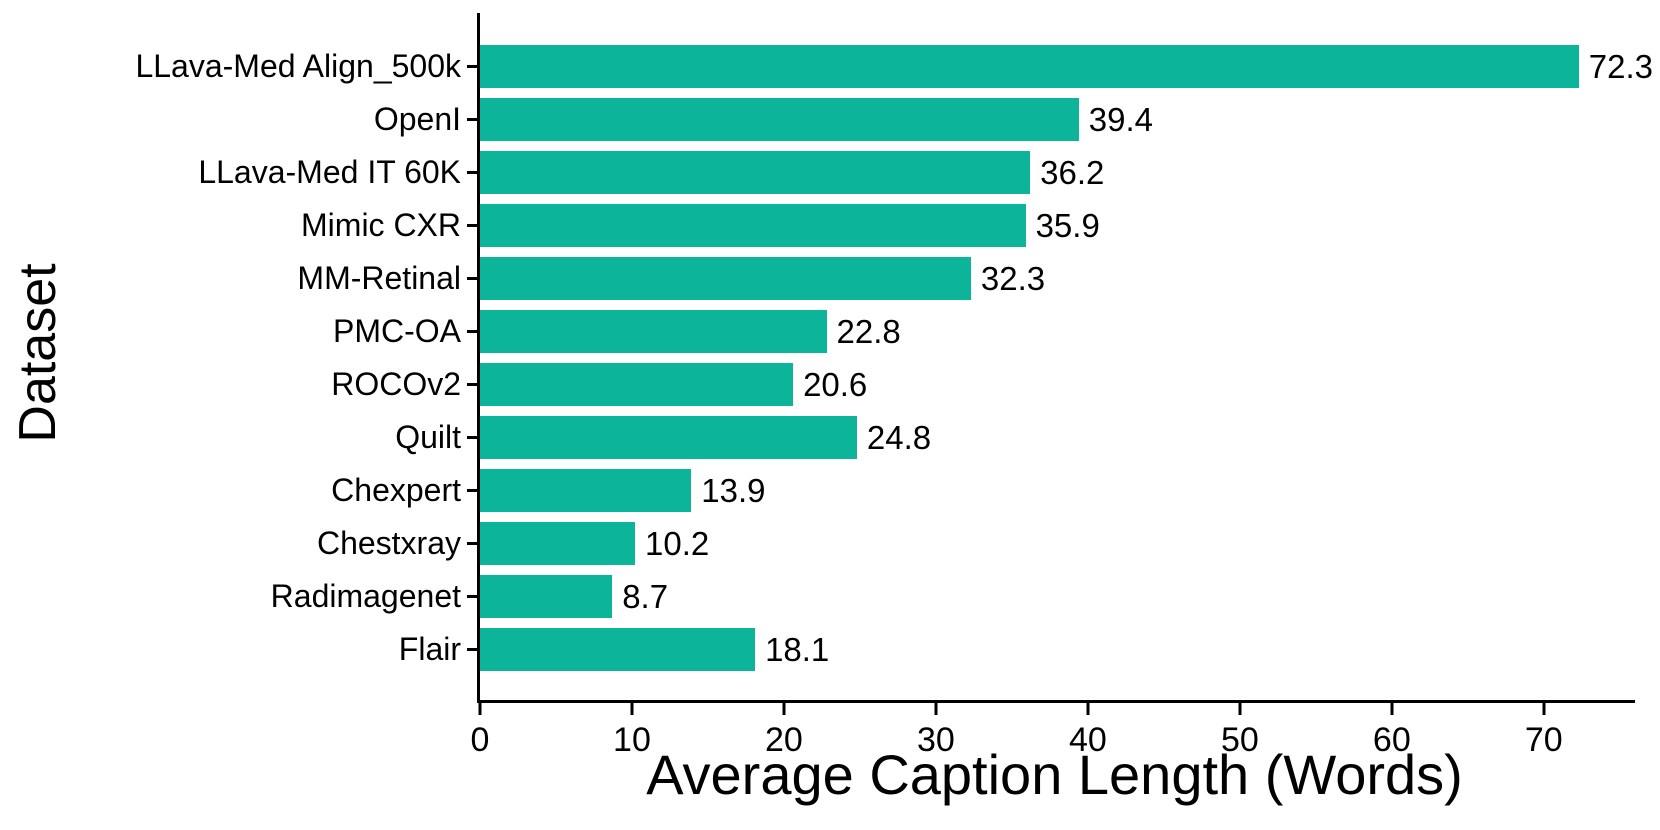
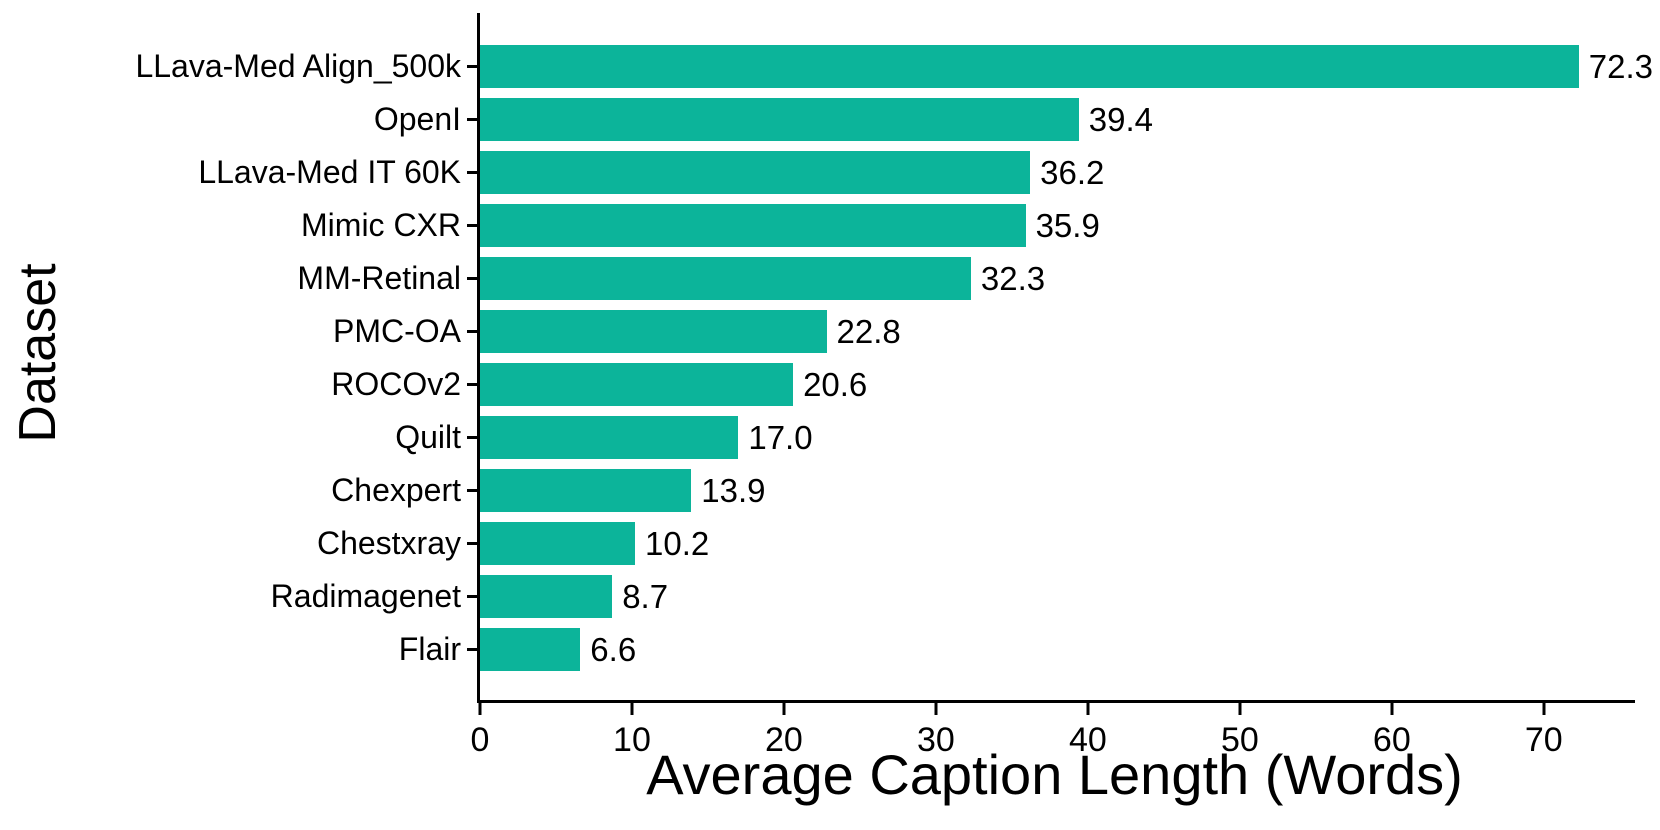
Quilt: 24.8 -> 17.0
Flair: 18.1 -> 6.6
